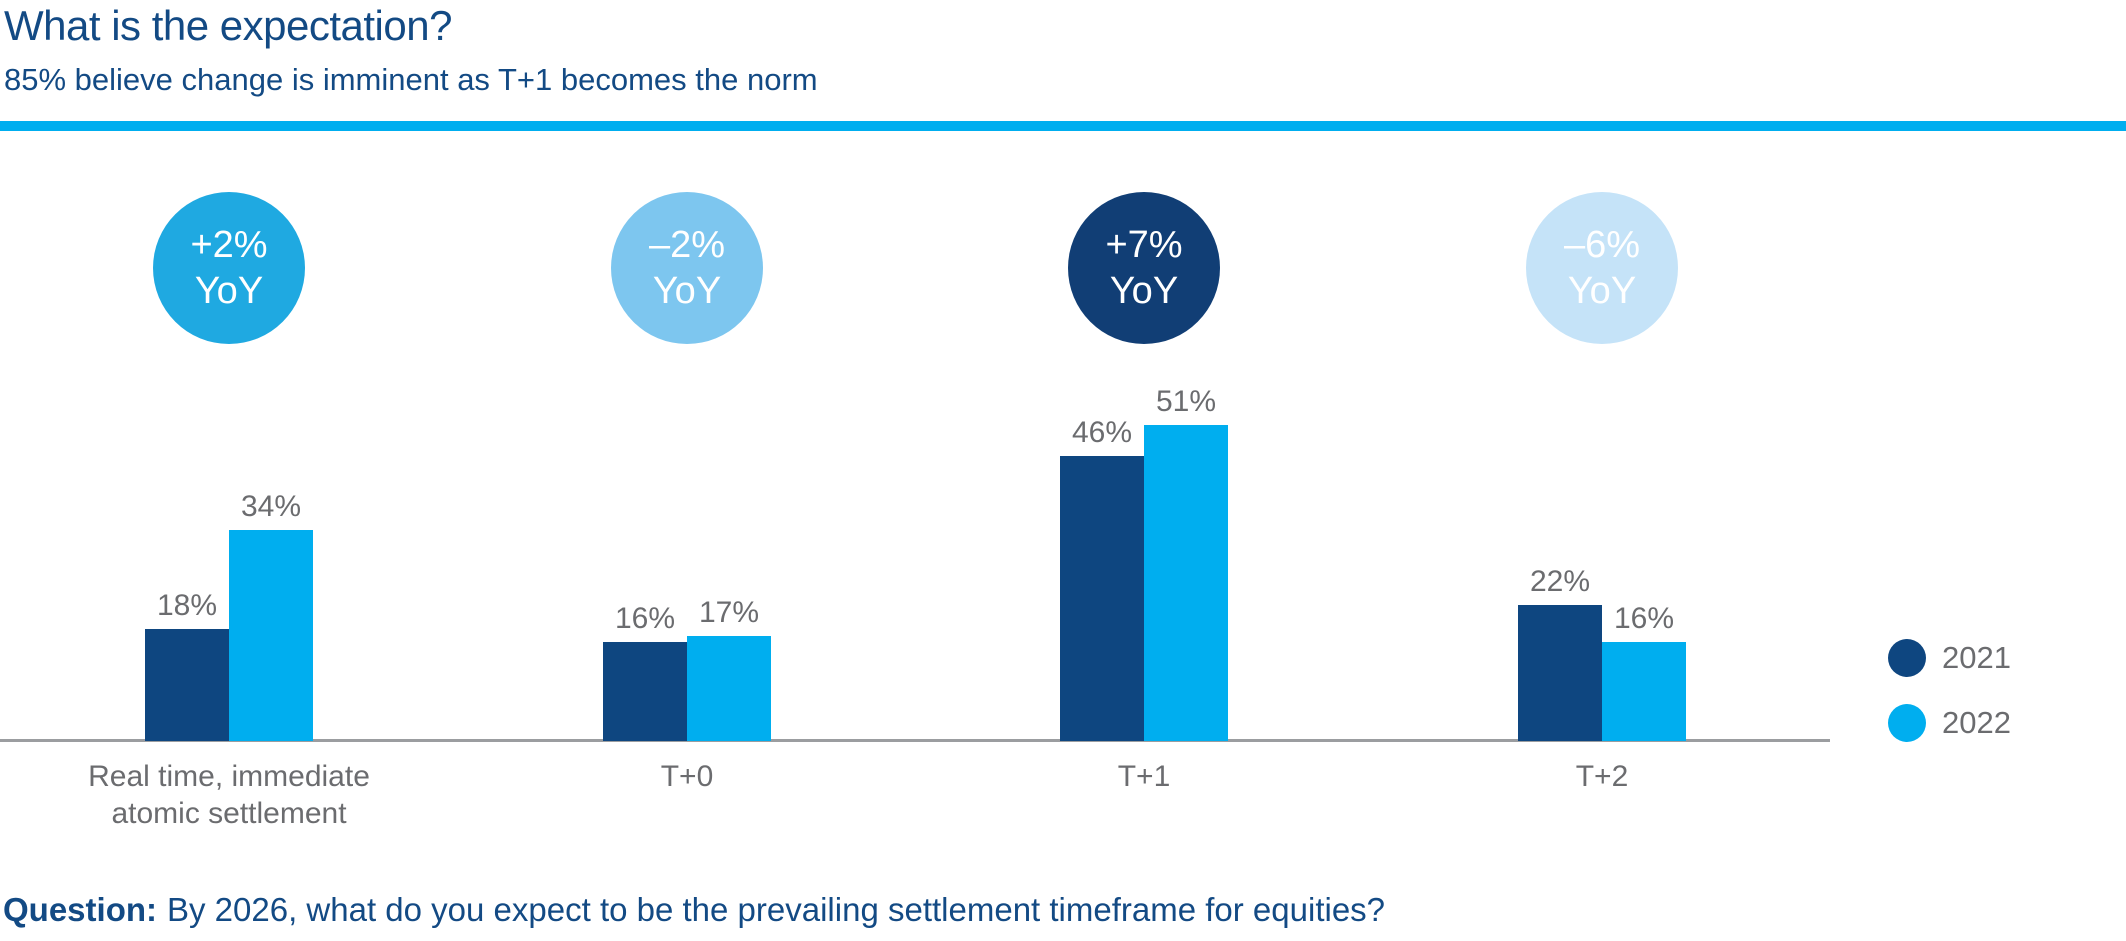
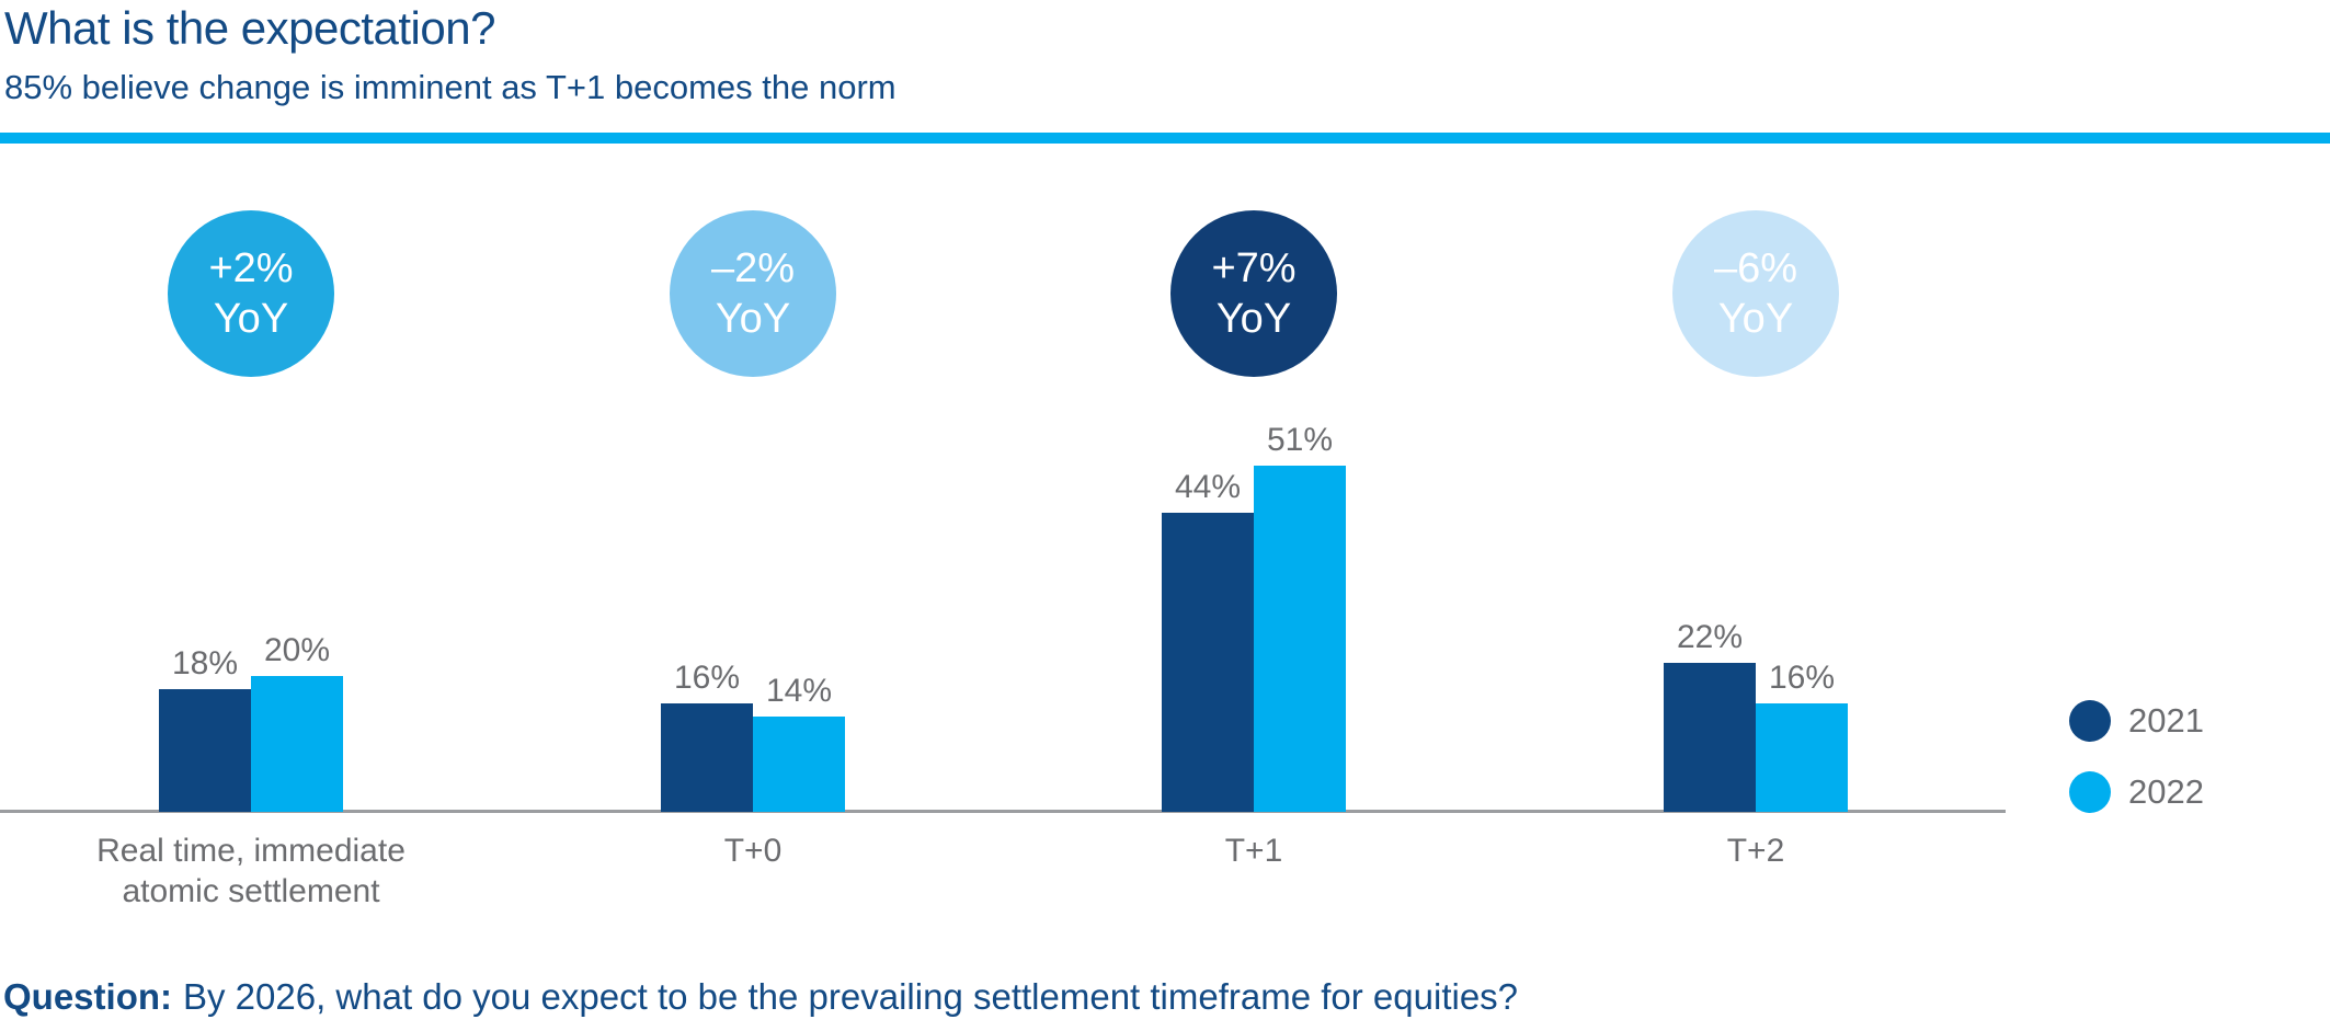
2022/Real time, immediate atomic settlement: 34% -> 20%
2022/T+0: 17% -> 14%
2021/T+1: 46% -> 44%
